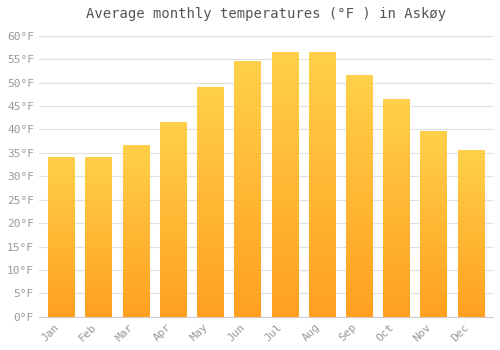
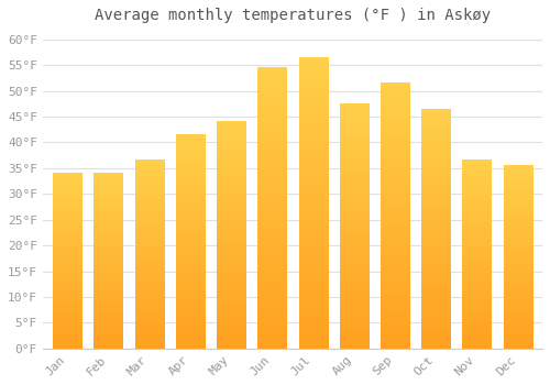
May: 49.0°F -> 44.0°F
Aug: 56.5°F -> 47.5°F
Nov: 39.5°F -> 36.5°F
